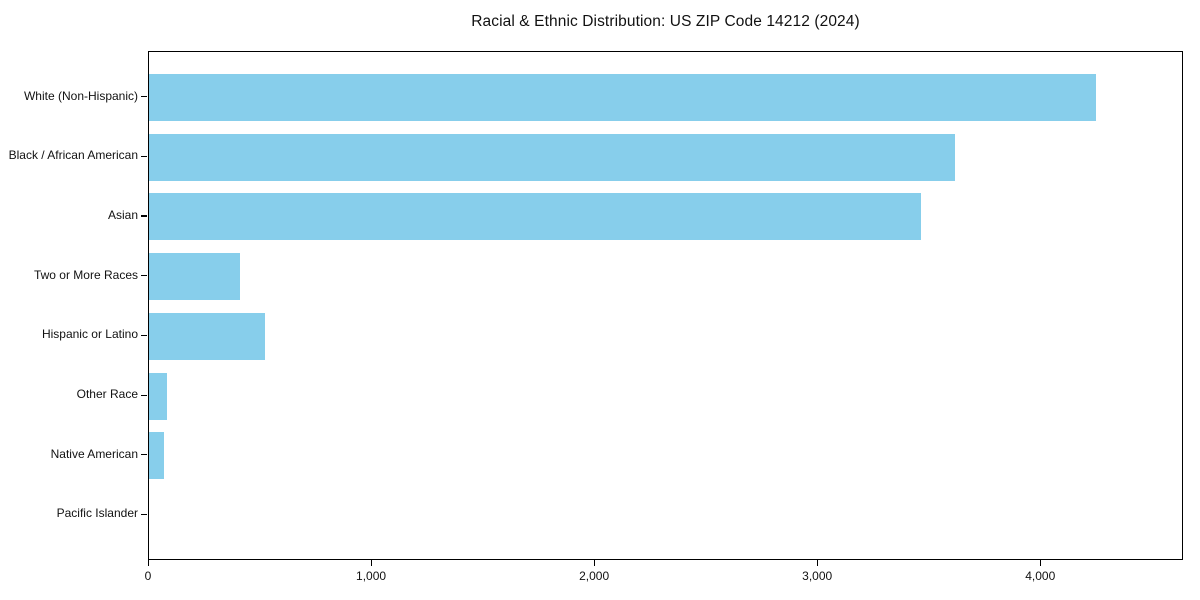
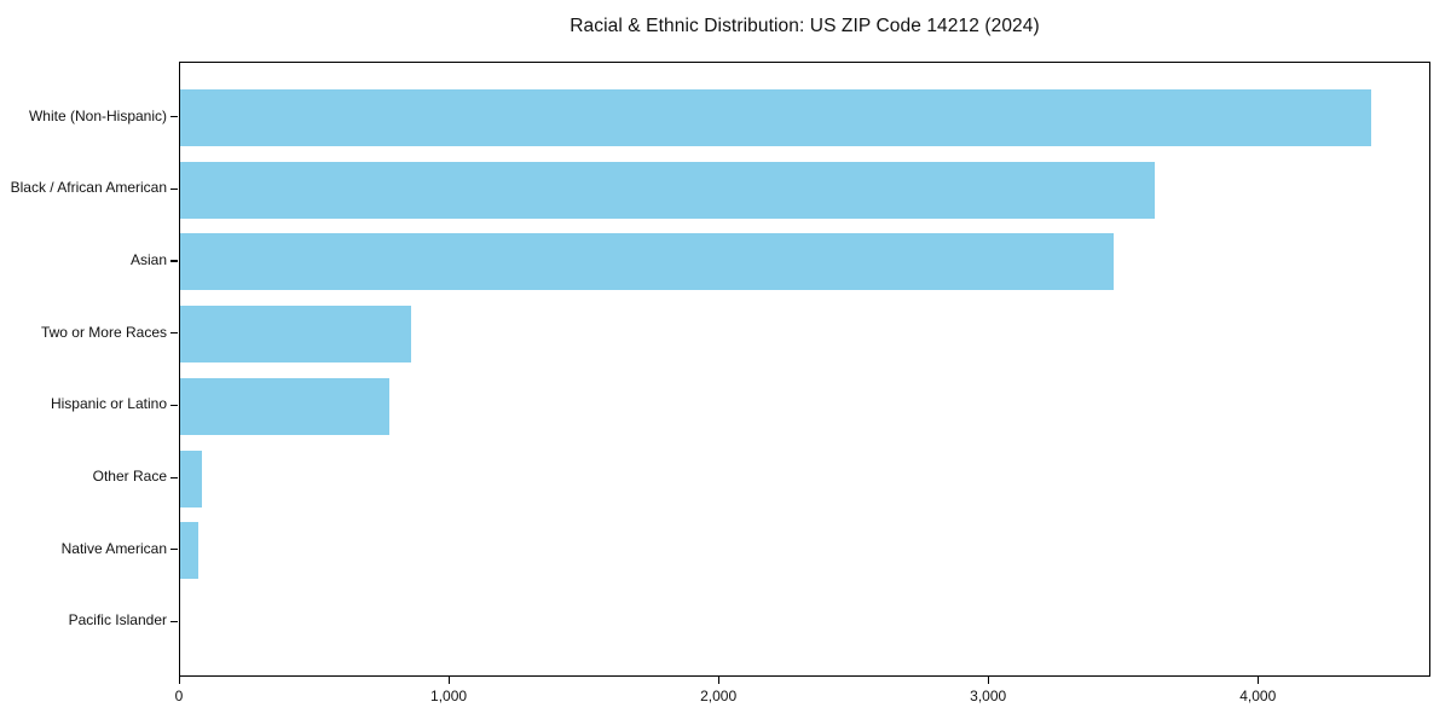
White (Non-Hispanic): 4260 -> 4430
Two or More Races: 410 -> 860
Hispanic or Latino: 520 -> 780
